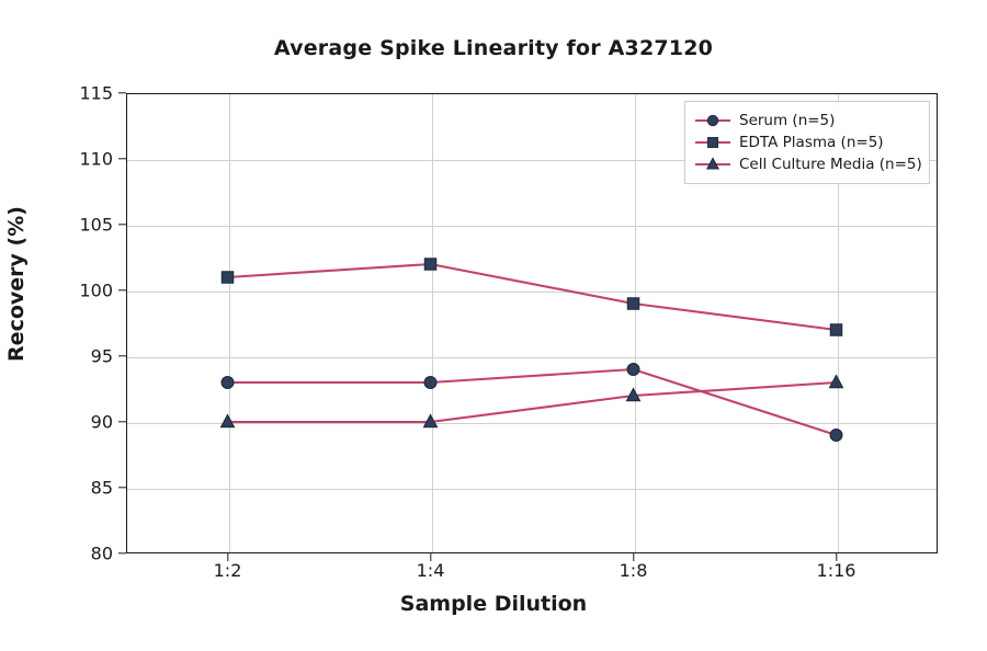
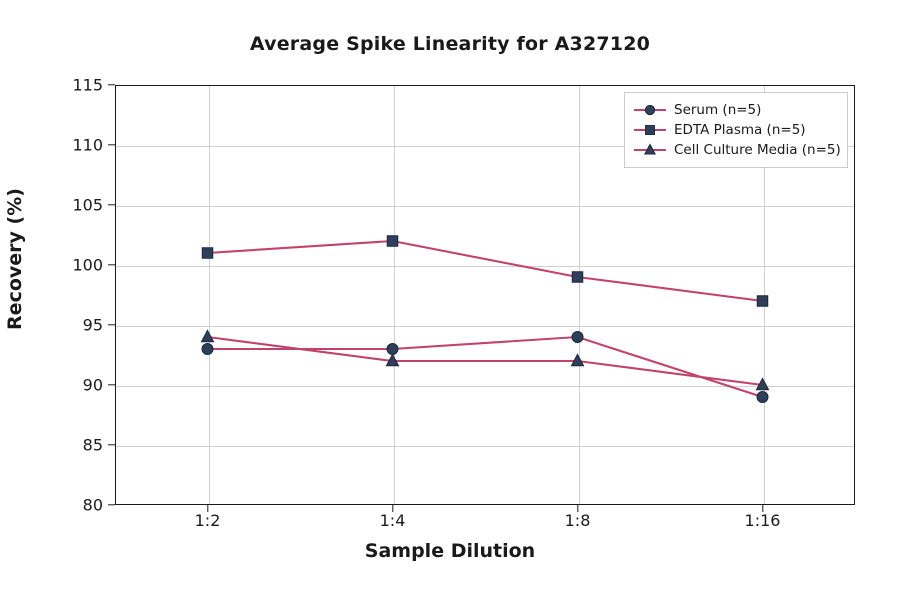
Cell Culture Media (n=5)/1:2: 90 -> 94
Cell Culture Media (n=5)/1:4: 90 -> 92
Cell Culture Media (n=5)/1:16: 93 -> 90
